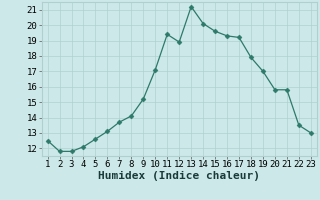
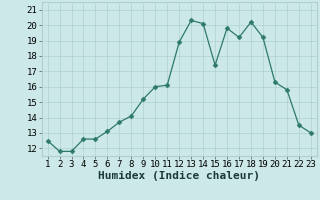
4: 12.1 -> 12.6
10: 17.1 -> 16.0
11: 19.4 -> 16.1
13: 21.2 -> 20.3
15: 19.6 -> 17.4
16: 19.3 -> 19.8
18: 17.9 -> 20.2
19: 17.0 -> 19.2
20: 15.8 -> 16.3
